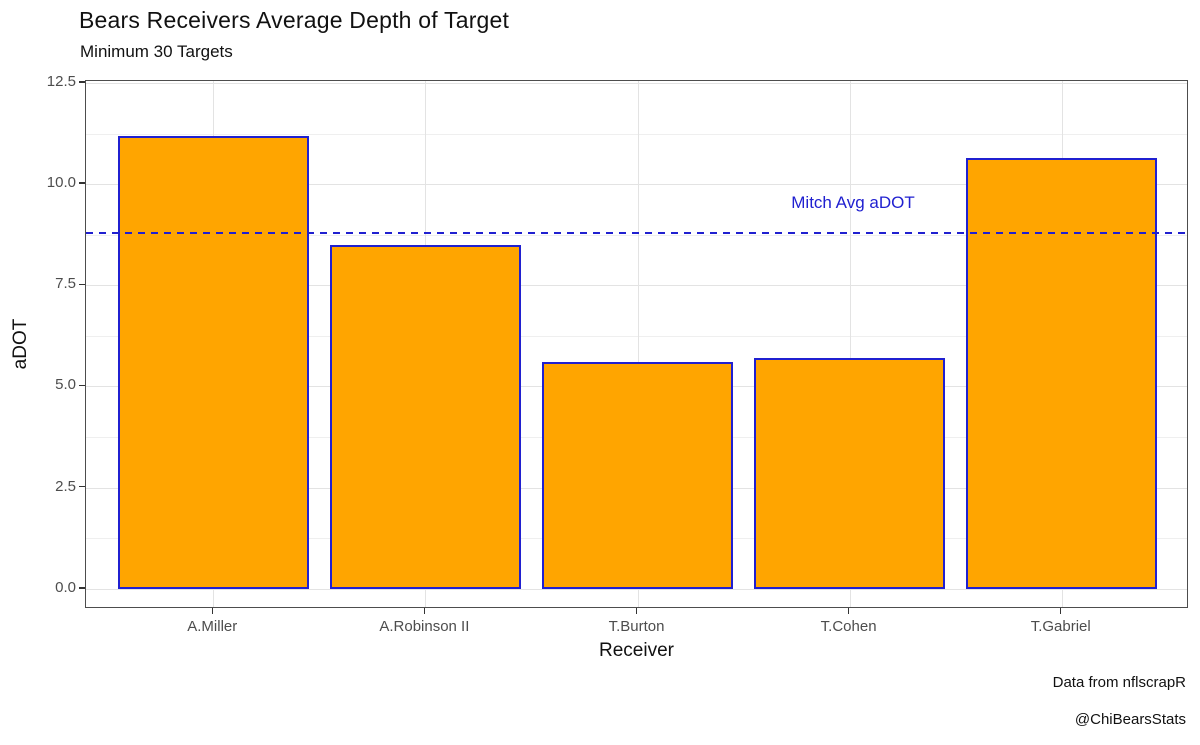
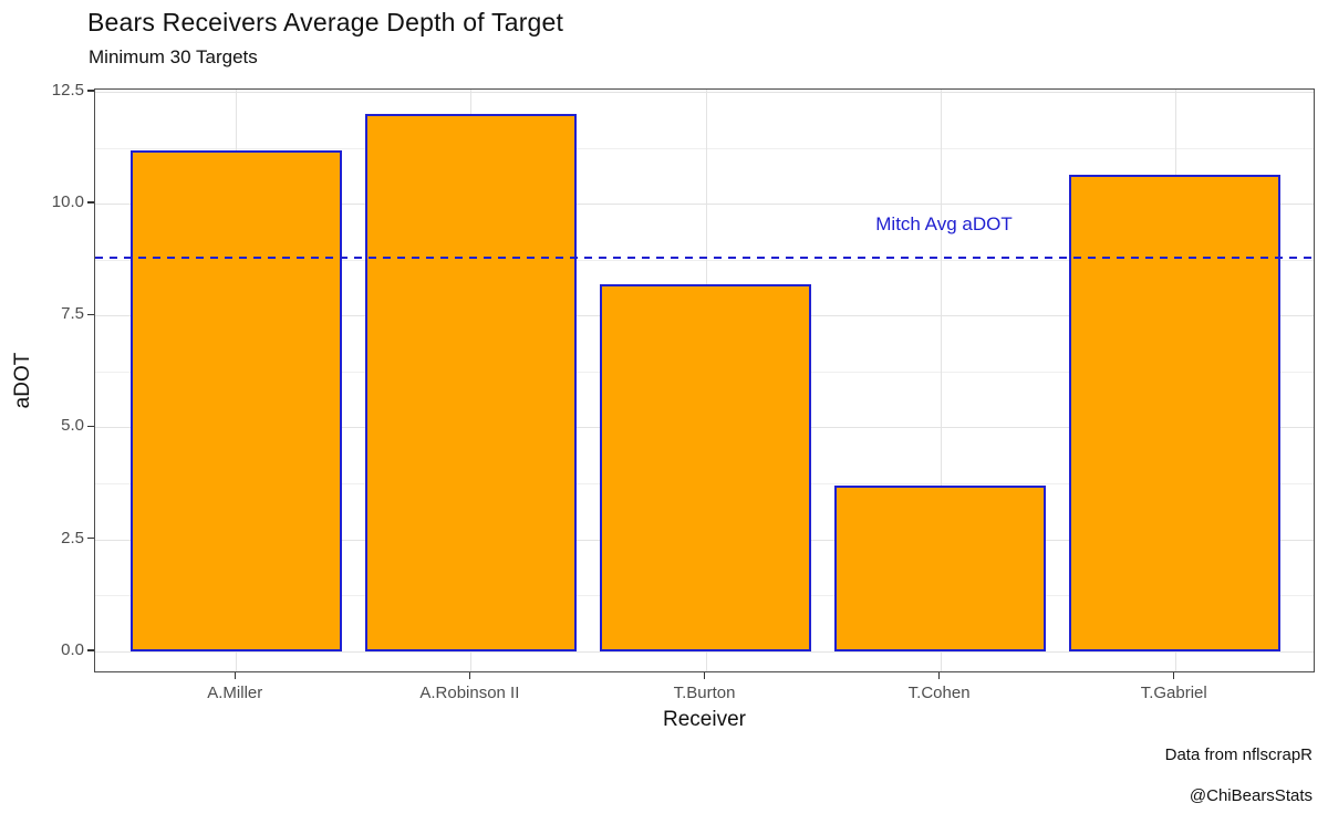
A.Robinson II: 8.5 -> 12.0
T.Burton: 5.6 -> 8.2
T.Cohen: 5.7 -> 3.7
